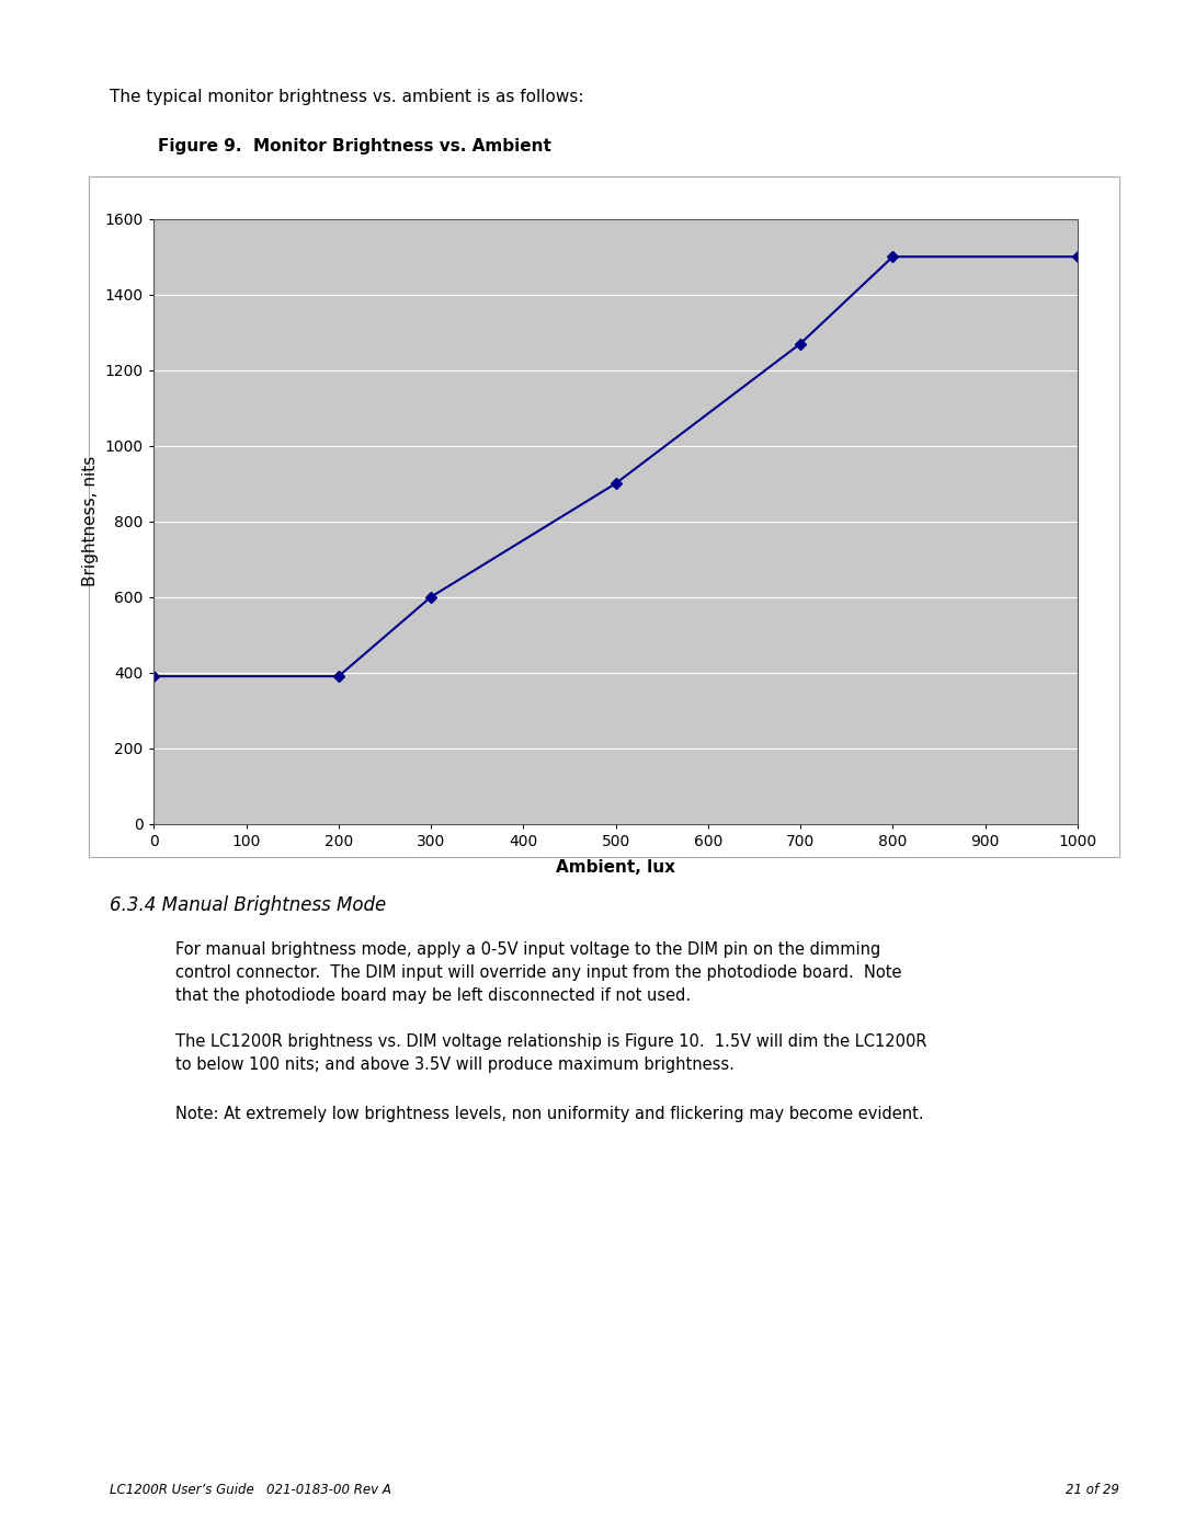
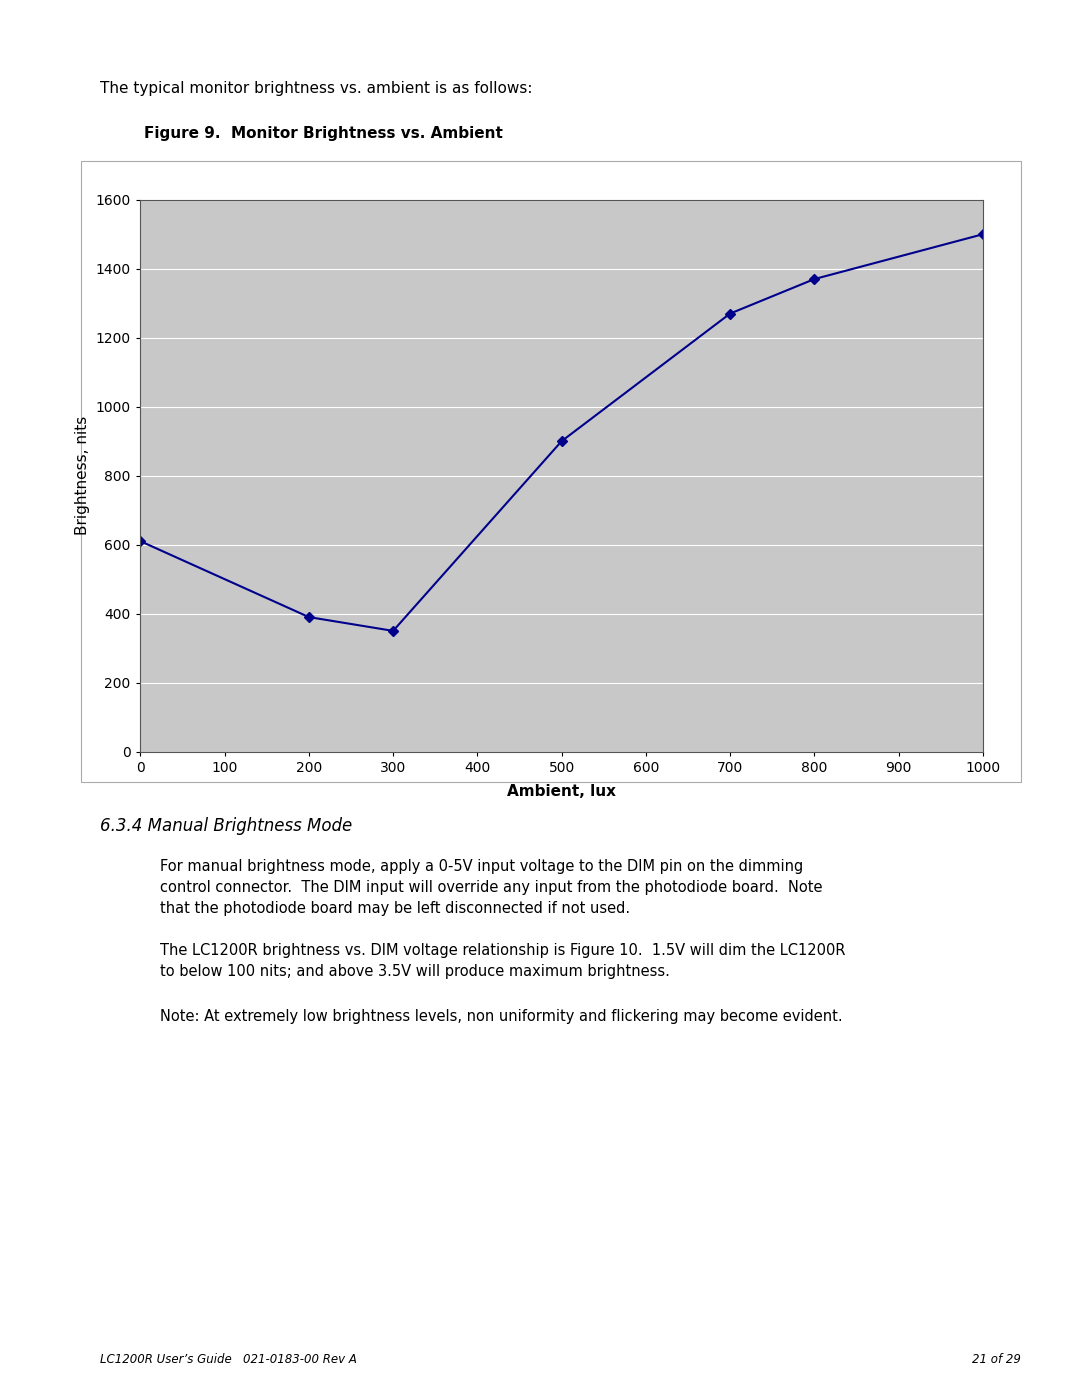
0: 390 -> 610
300: 600 -> 350
800: 1500 -> 1370
